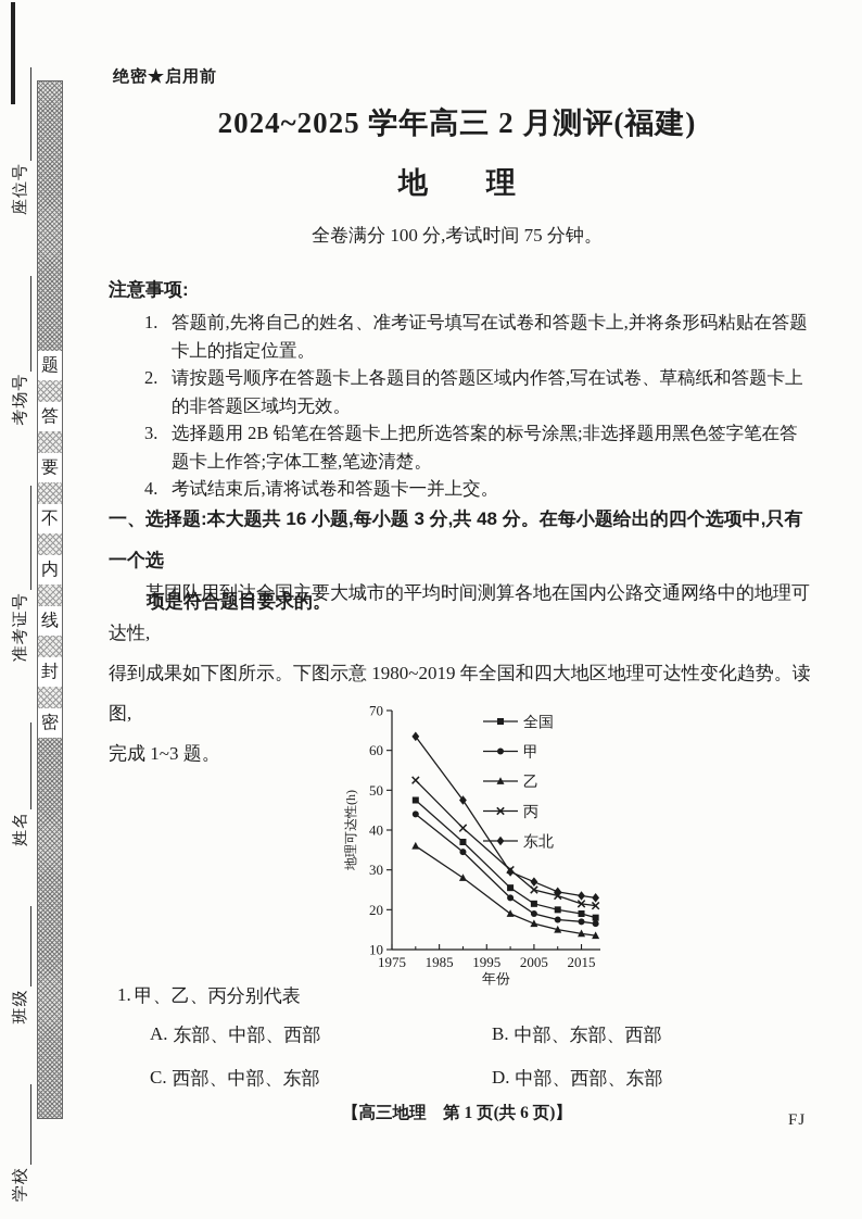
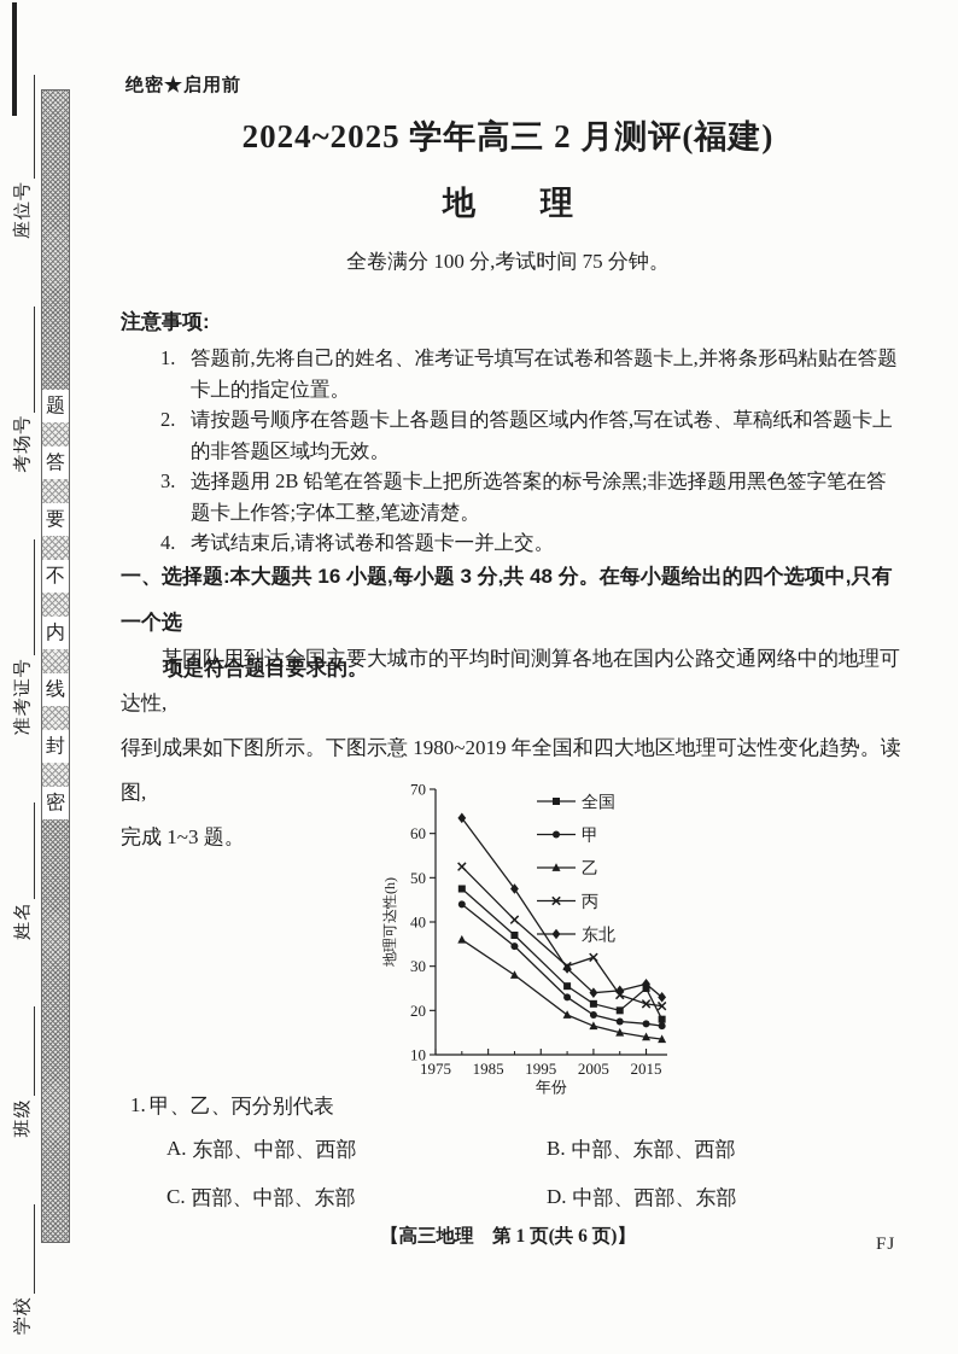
丙/2005: 25 -> 32
东北/2005: 27 -> 24
全国/2015: 19 -> 25
东北/2015: 24 -> 26
